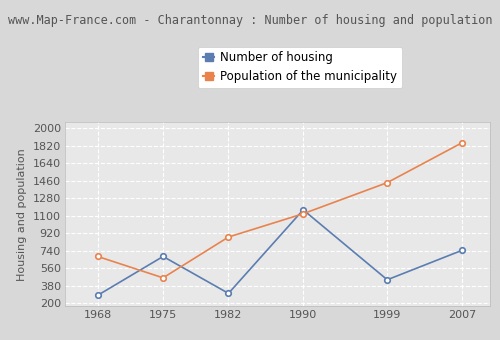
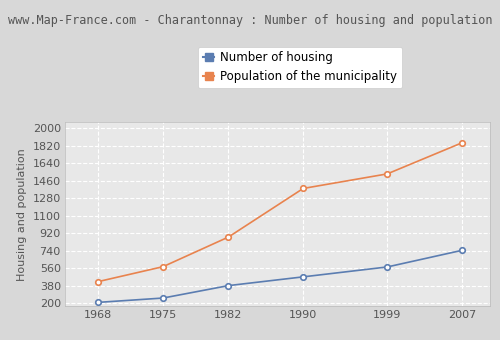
Number of housing/1968: 280 -> 210
Population of the municipality/1968: 680 -> 420
Number of housing/1975: 680 -> 250
Population of the municipality/1975: 460 -> 580
Number of housing/1982: 300 -> 380
Number of housing/1990: 1160 -> 470
Population of the municipality/1990: 1120 -> 1380
Number of housing/1999: 440 -> 570
Population of the municipality/1999: 1440 -> 1530
